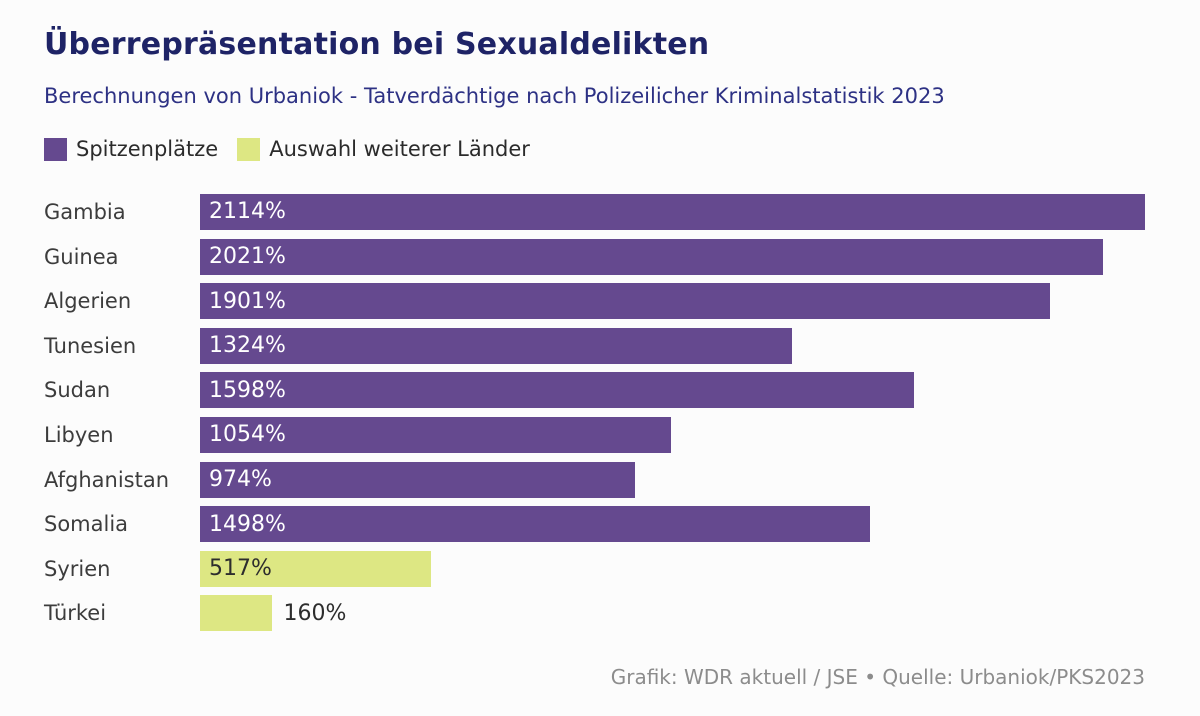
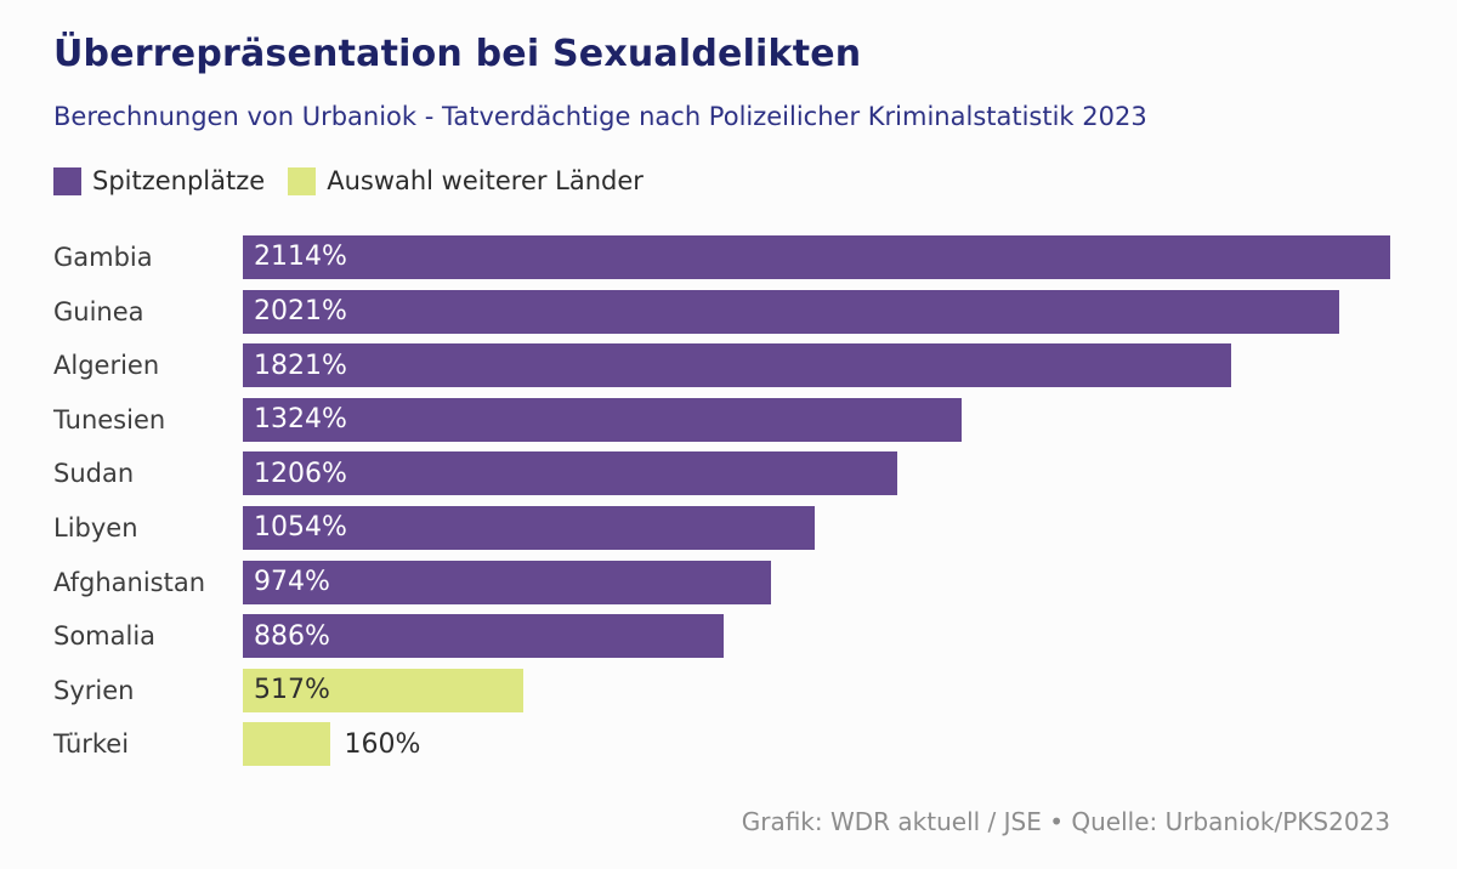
Algerien: 1901% -> 1821%
Sudan: 1598% -> 1206%
Somalia: 1498% -> 886%
